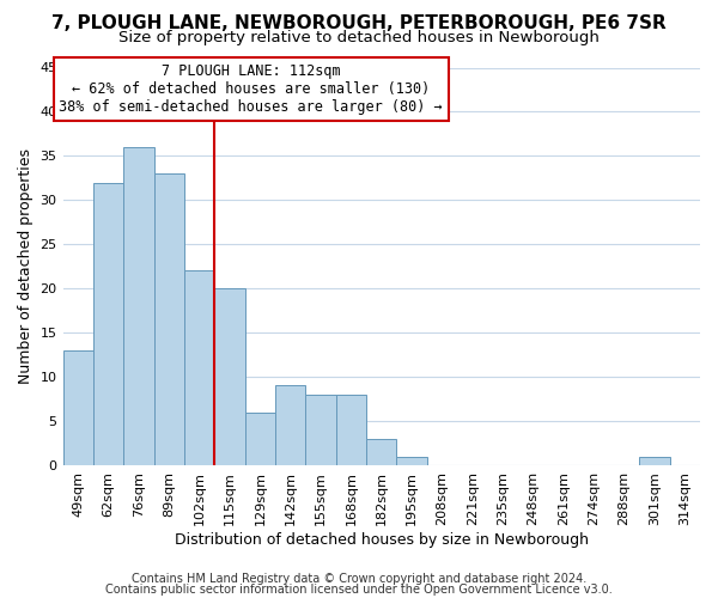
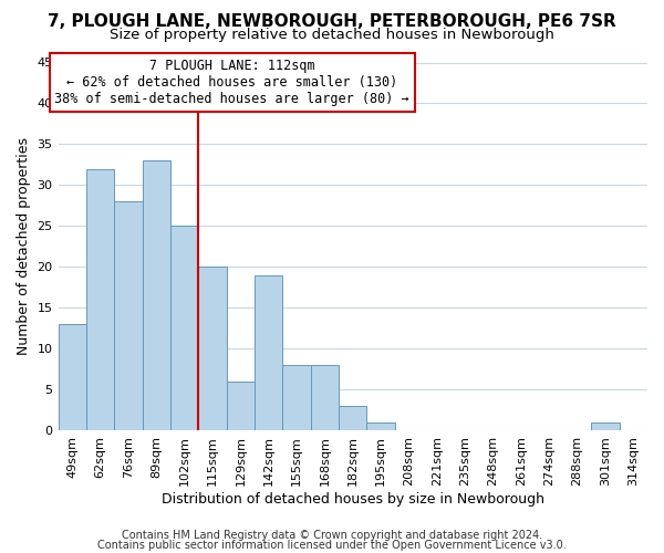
76sqm: 36 -> 28
102sqm: 22 -> 25
142sqm: 9 -> 19
